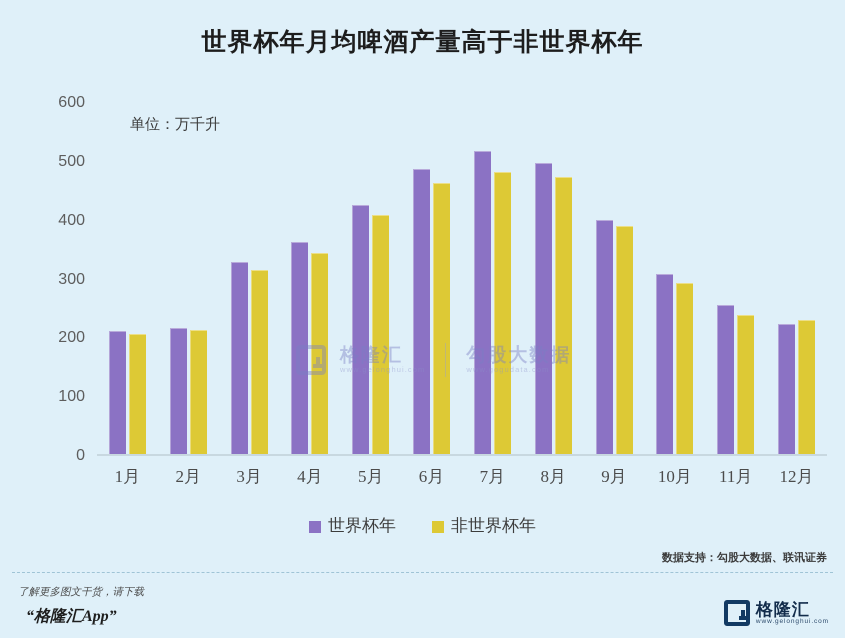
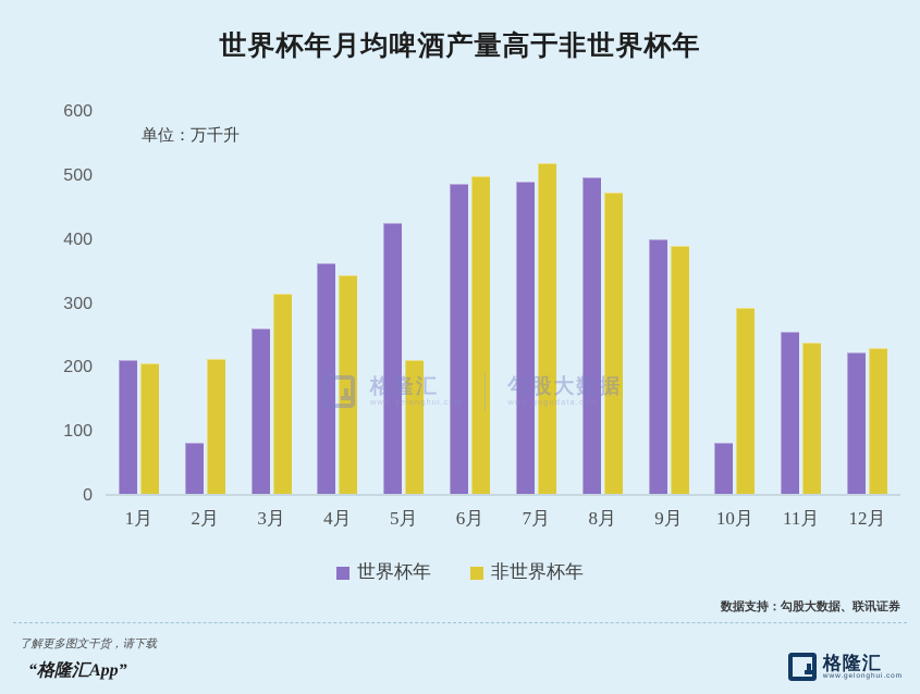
世界杯年/2月: 220 -> 80
世界杯年/3月: 330 -> 260
非世界杯年/5月: 410 -> 210
非世界杯年/6月: 460 -> 500
世界杯年/7月: 520 -> 490
非世界杯年/7月: 480 -> 520
世界杯年/10月: 310 -> 80
